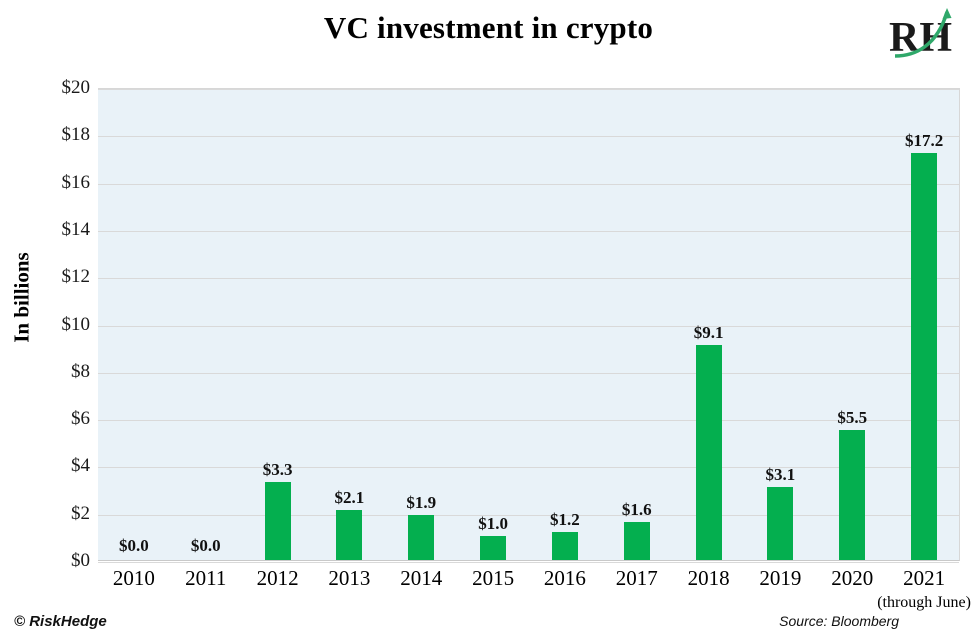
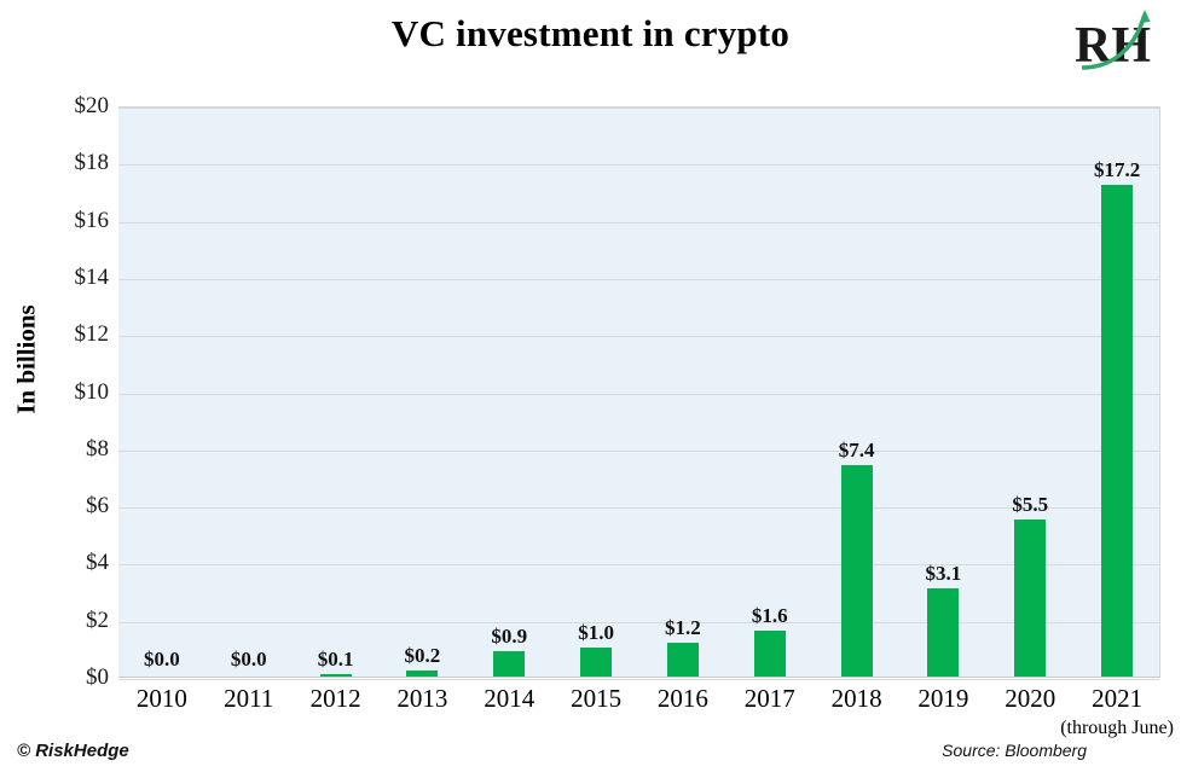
2012: $3.3 -> $0.1
2013: $2.1 -> $0.2
2014: $1.9 -> $0.9
2018: $9.1 -> $7.4
